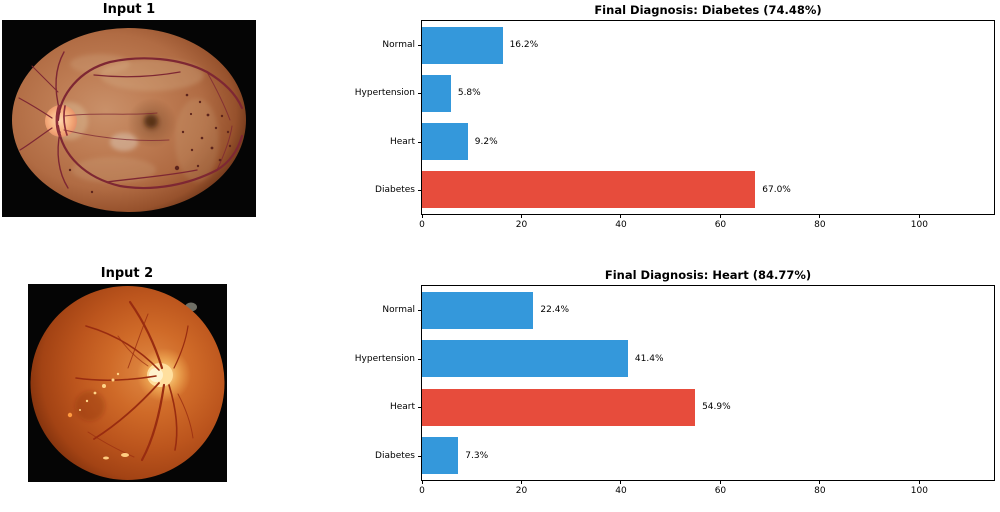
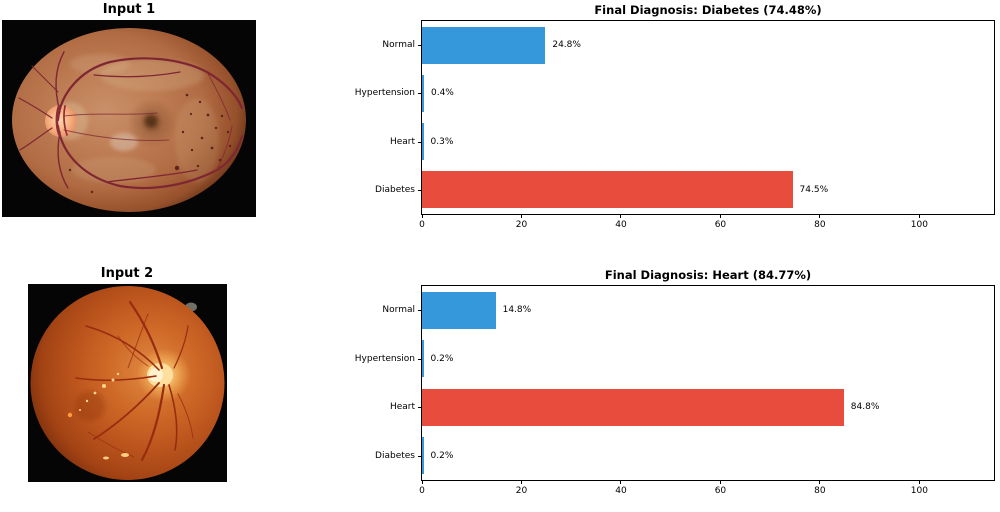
Final Diagnosis: Diabetes (74.48%)/Normal: 16.2% -> 24.8%
Final Diagnosis: Diabetes (74.48%)/Hypertension: 5.8% -> 0.4%
Final Diagnosis: Diabetes (74.48%)/Heart: 9.2% -> 0.3%
Final Diagnosis: Diabetes (74.48%)/Diabetes: 67.0% -> 74.5%
Final Diagnosis: Heart (84.77%)/Normal: 22.4% -> 14.8%
Final Diagnosis: Heart (84.77%)/Hypertension: 41.4% -> 0.2%
Final Diagnosis: Heart (84.77%)/Heart: 54.9% -> 84.8%
Final Diagnosis: Heart (84.77%)/Diabetes: 7.3% -> 0.2%
